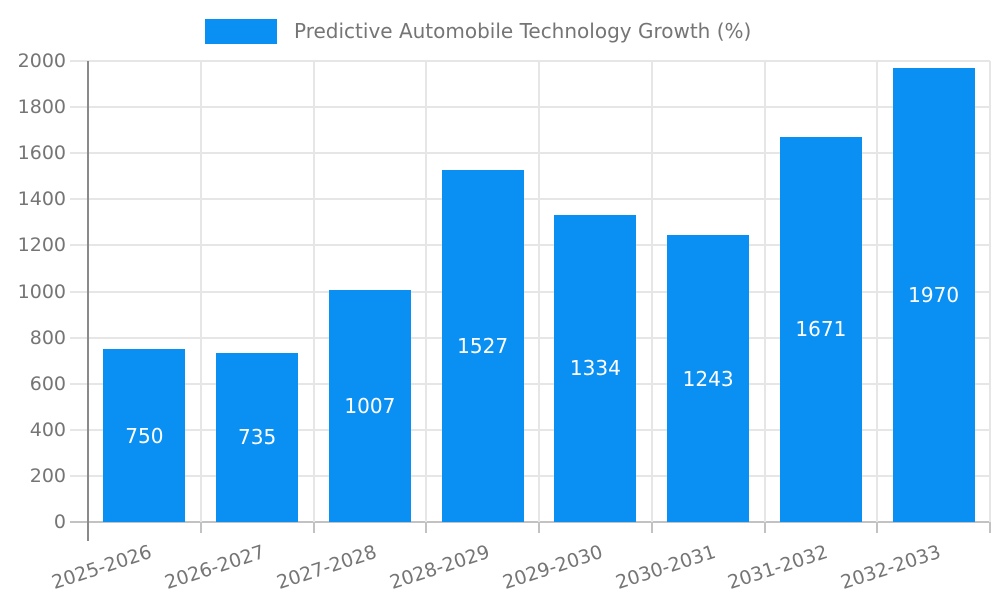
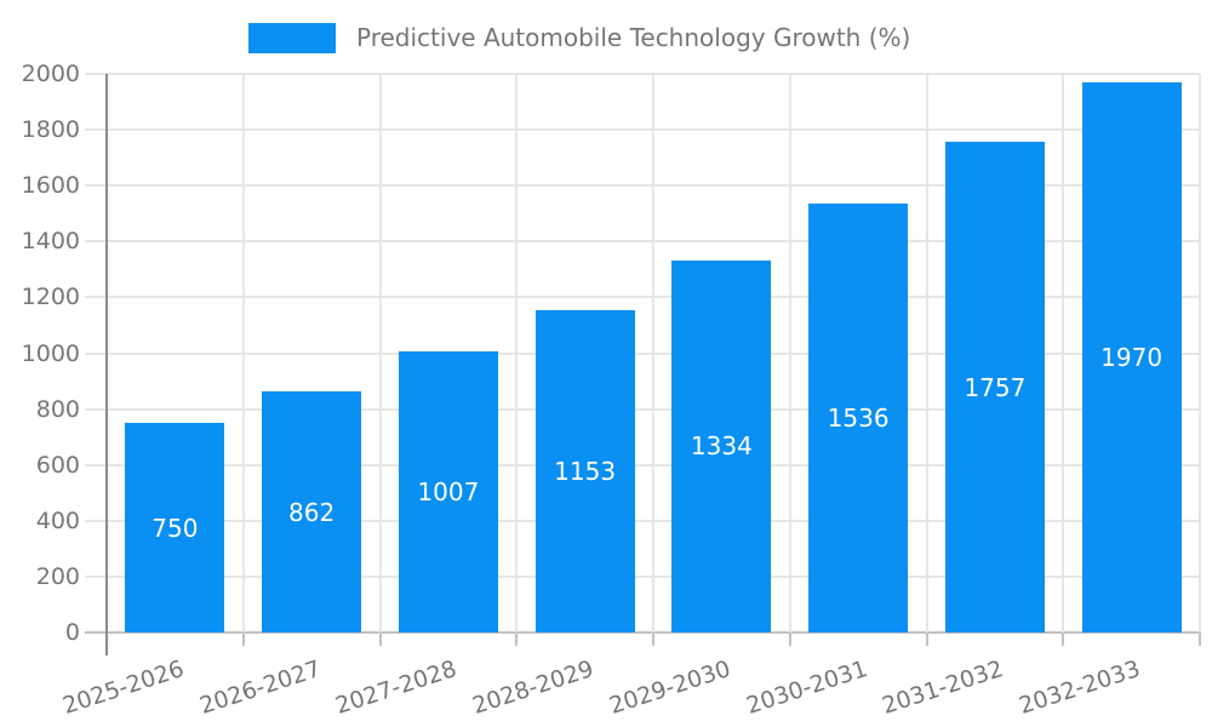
2026-2027: 735 -> 862
2028-2029: 1527 -> 1153
2030-2031: 1243 -> 1536
2031-2032: 1671 -> 1757
